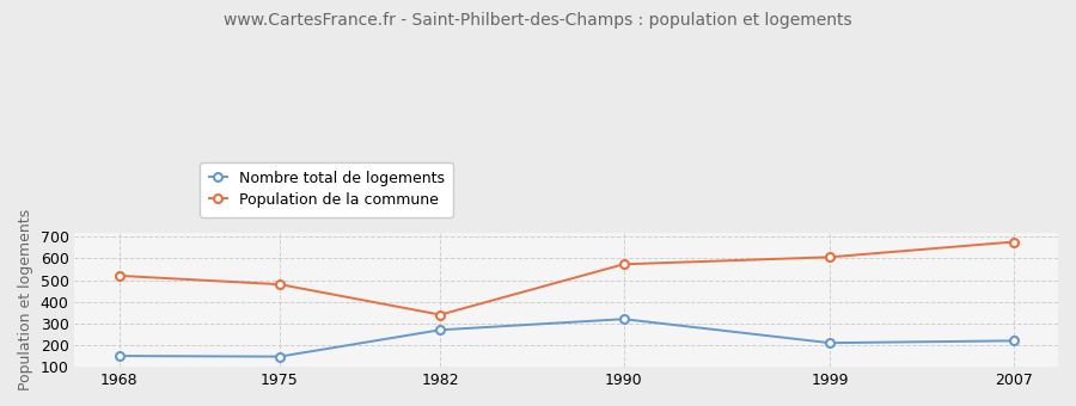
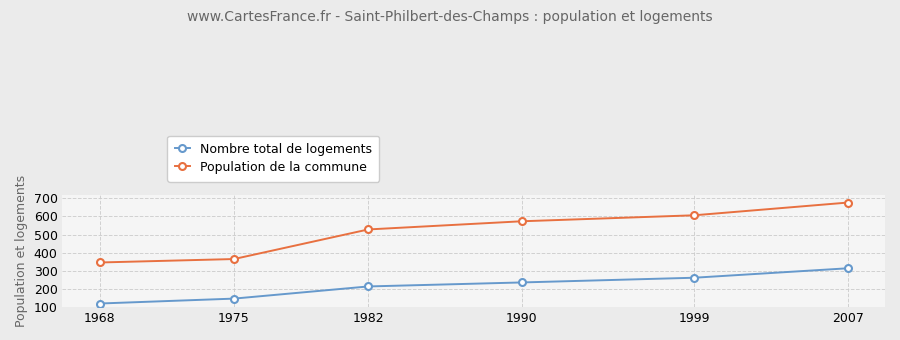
Nombre total de logements/1968: 150 -> 120
Population de la commune/1968: 520 -> 350
Population de la commune/1975: 480 -> 360
Nombre total de logements/1982: 270 -> 210
Population de la commune/1982: 340 -> 530
Nombre total de logements/1990: 320 -> 240
Nombre total de logements/1999: 210 -> 260
Nombre total de logements/2007: 220 -> 310
